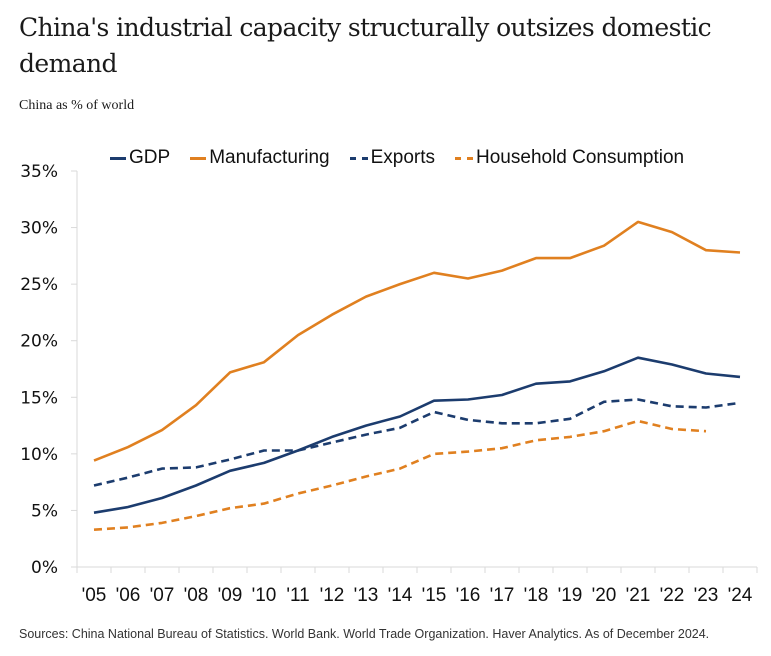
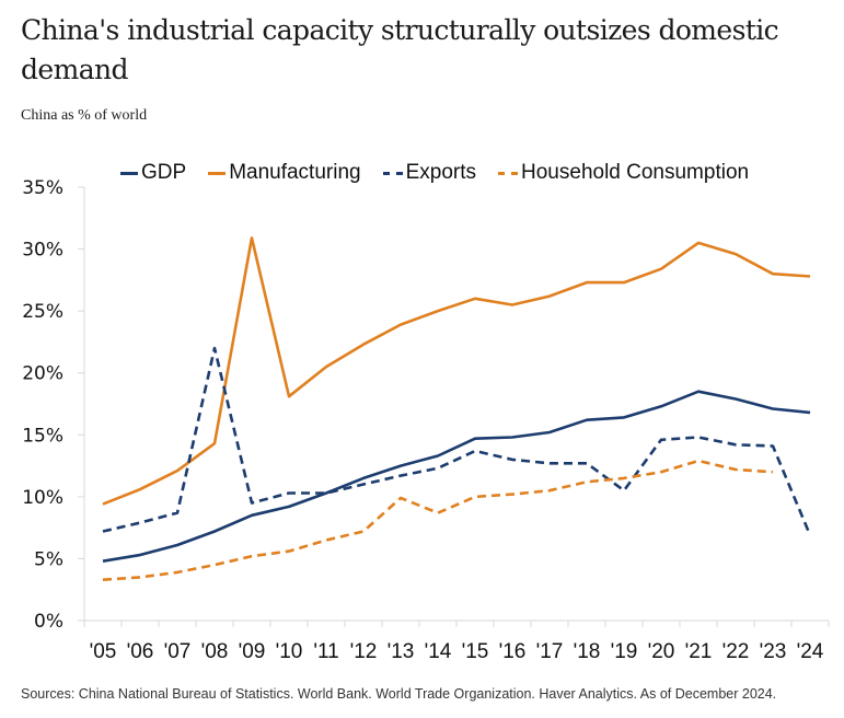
Exports/'08: 8.8% -> 22.0%
Manufacturing/'09: 17.2% -> 30.9%
Household Consumption/'13: 8.0% -> 9.9%
Exports/'19: 13.1% -> 10.5%
Exports/'24: 14.5% -> 6.9%
